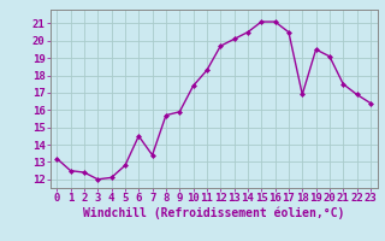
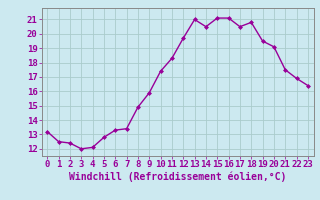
6: 14.5 -> 13.3
8: 15.7 -> 14.9
13: 20.1 -> 21.0
18: 16.9 -> 20.8
